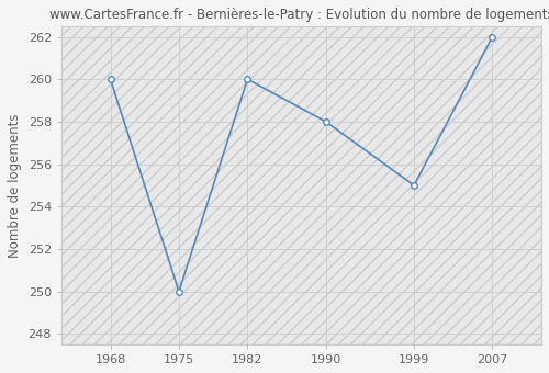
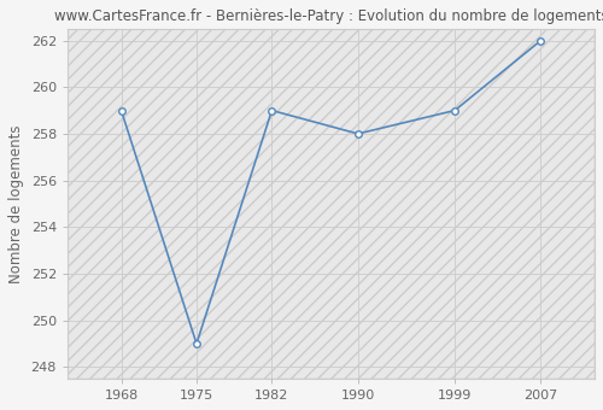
1968: 260 -> 259
1975: 250 -> 249
1982: 260 -> 259
1999: 255 -> 259
